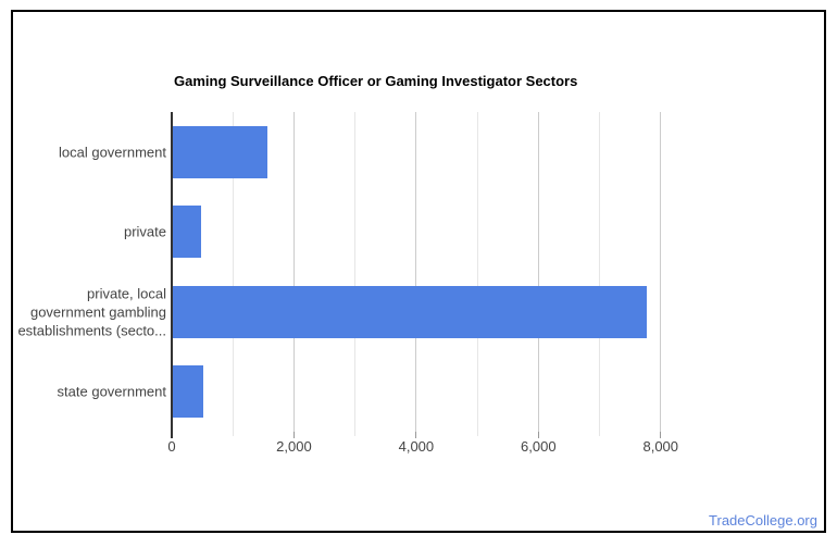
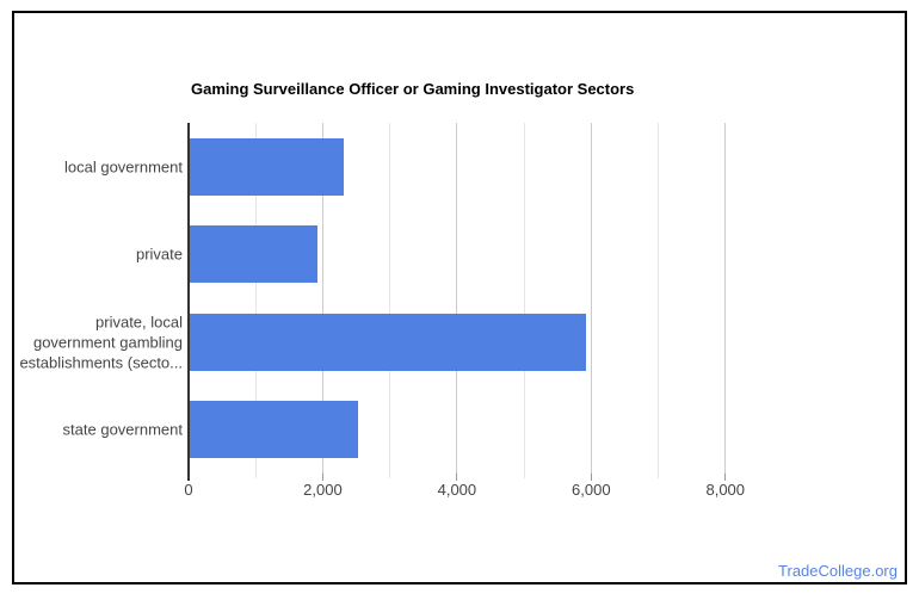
local government: 1600 -> 2300
private: 500 -> 1900
private, local government gambling establishments (secto...: 7800 -> 5900
state government: 500 -> 2500
